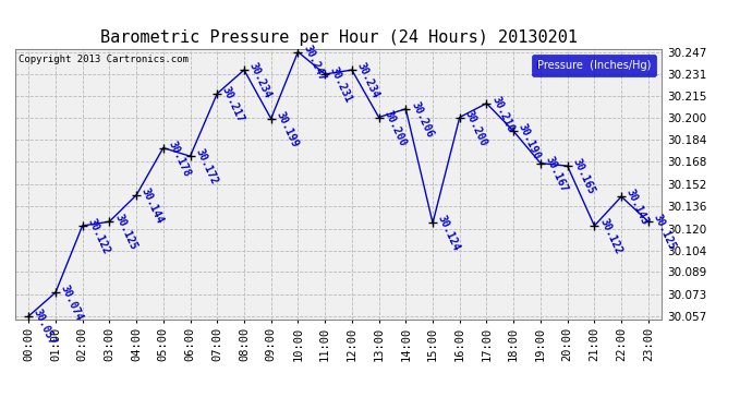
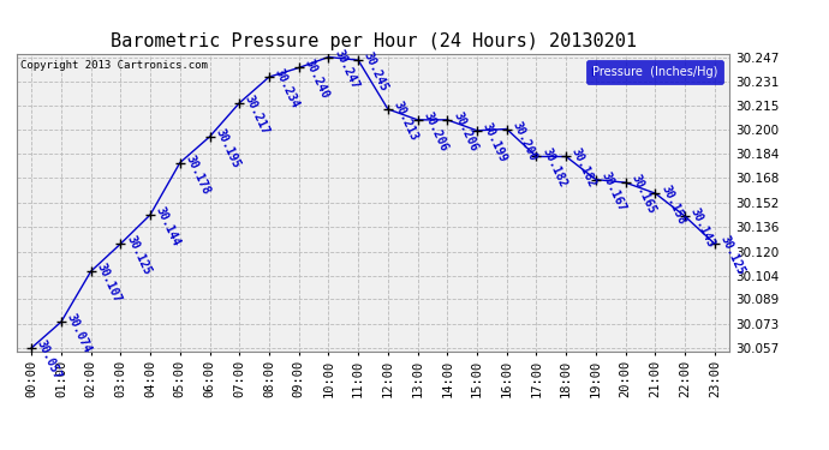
02:00: 30.122 -> 30.107
06:00: 30.172 -> 30.195
09:00: 30.199 -> 30.240
11:00: 30.231 -> 30.245
12:00: 30.234 -> 30.213
13:00: 30.200 -> 30.206
15:00: 30.124 -> 30.199
17:00: 30.210 -> 30.182
18:00: 30.190 -> 30.182
21:00: 30.122 -> 30.158
